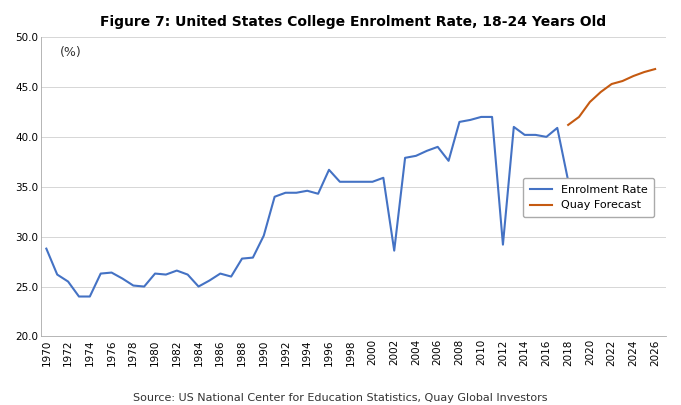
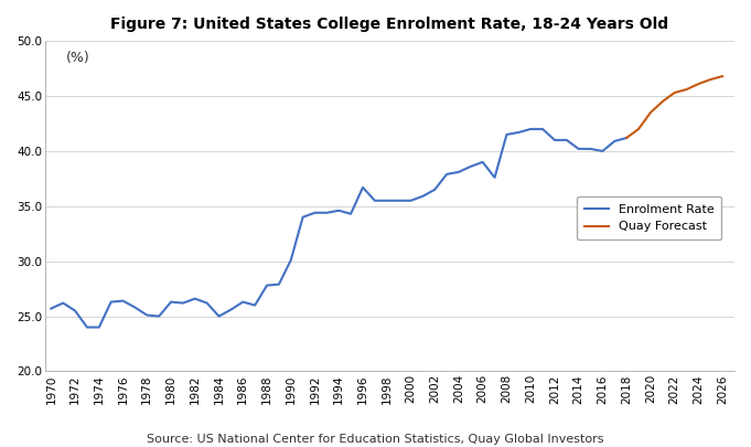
Enrolment Rate/1970: 28.8 -> 25.7
Enrolment Rate/2002: 28.6 -> 36.5
Enrolment Rate/2012: 29.2 -> 41.0
Enrolment Rate/2018: 35.6 -> 41.2
